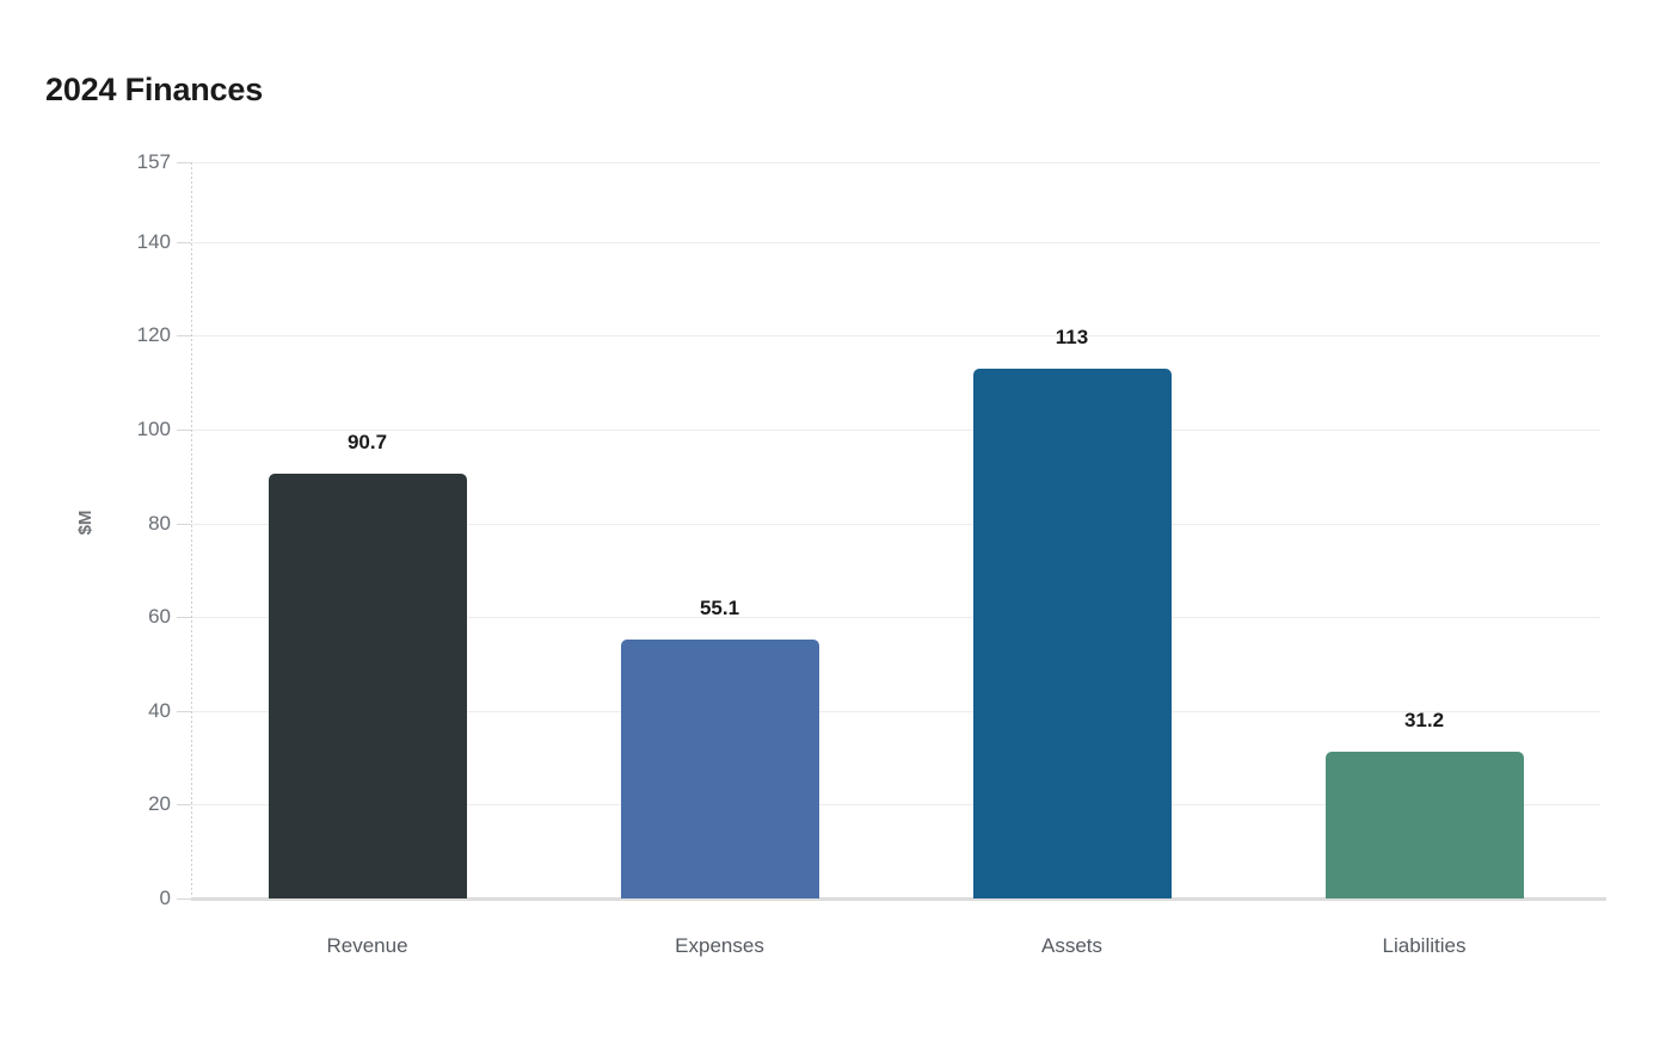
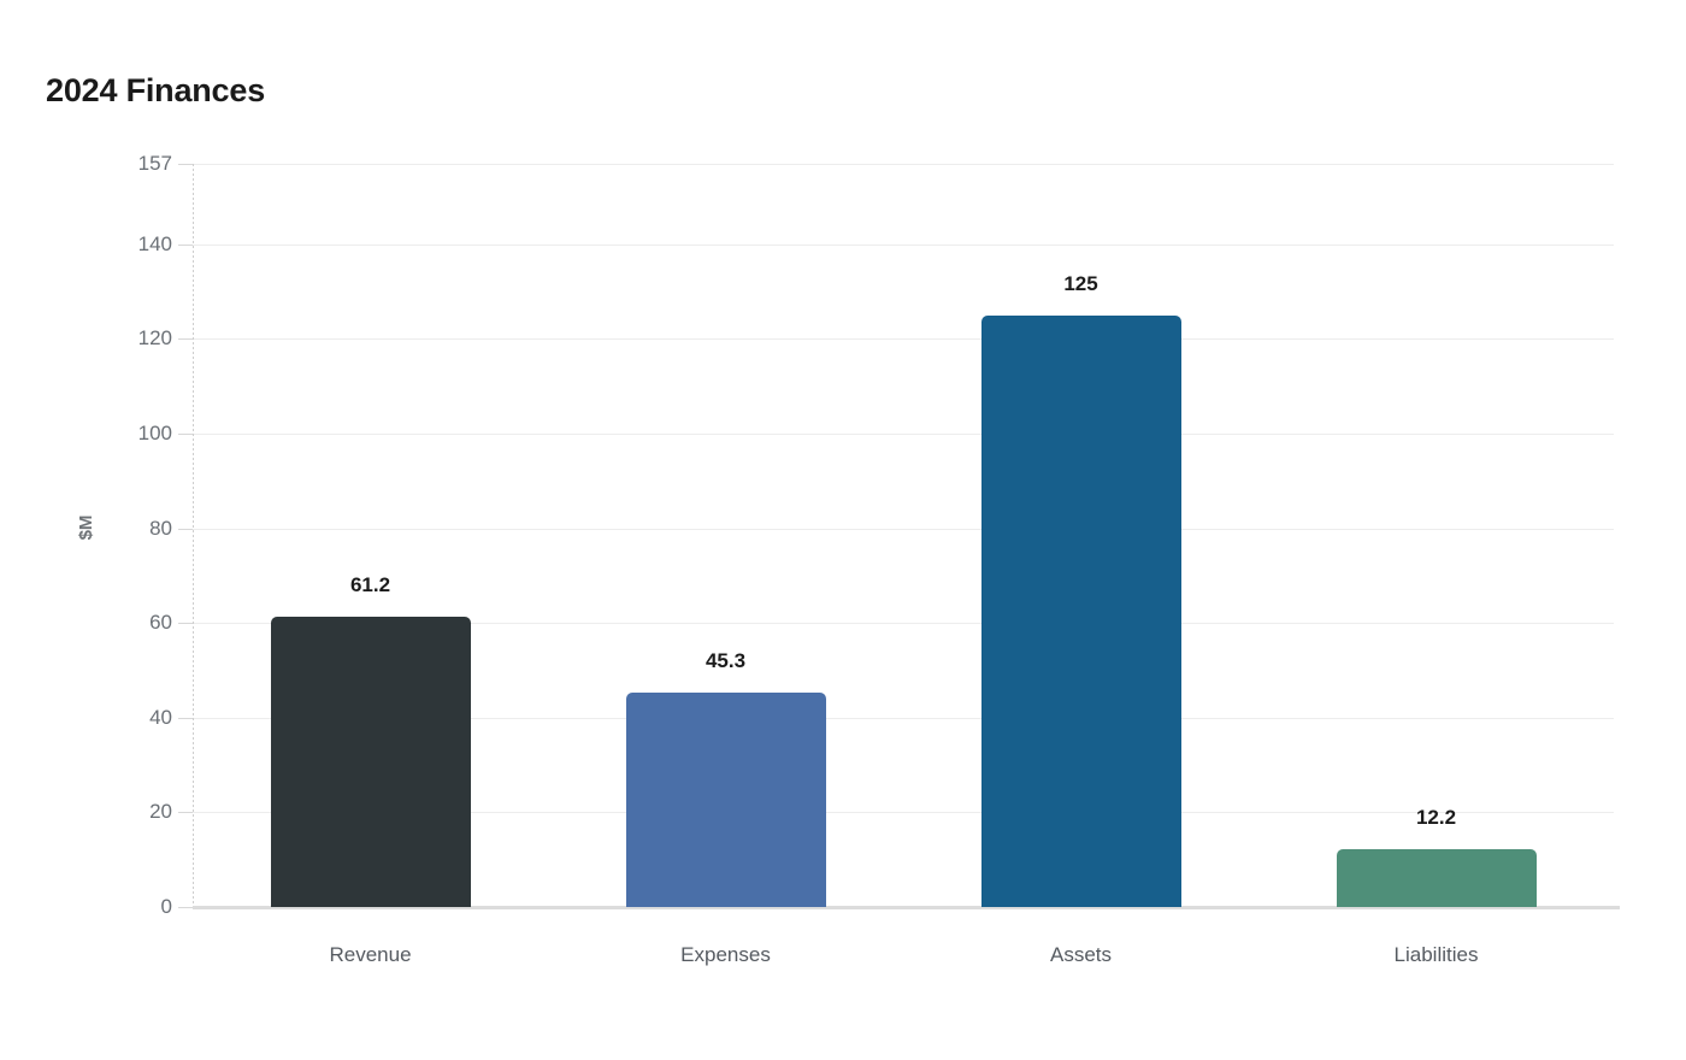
Revenue: 90.7 -> 61.2
Expenses: 55.1 -> 45.3
Assets: 113 -> 125
Liabilities: 31.2 -> 12.2
